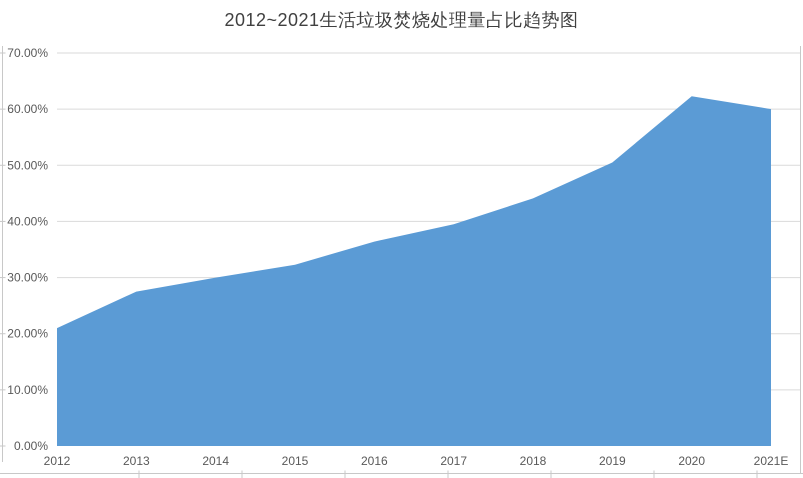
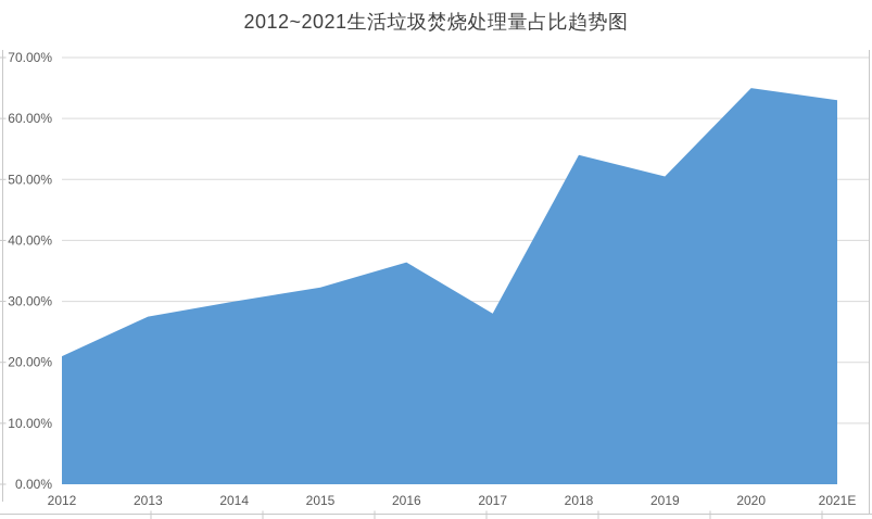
2017: 40% -> 28%
2018: 44% -> 54%
2020: 62% -> 65%
2021E: 60% -> 63%
